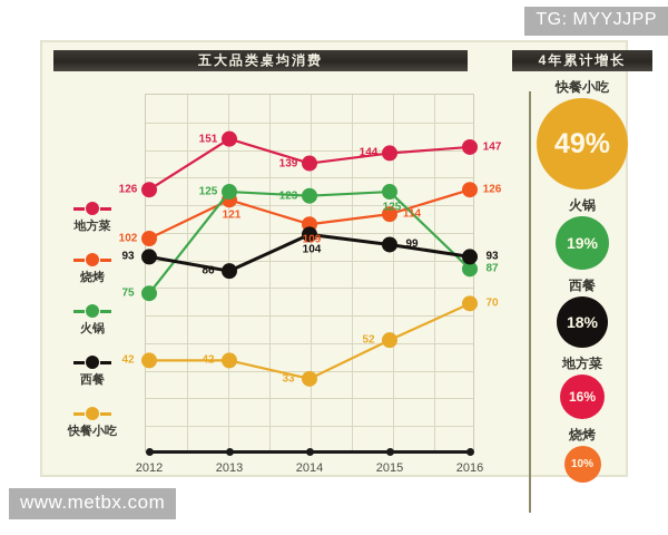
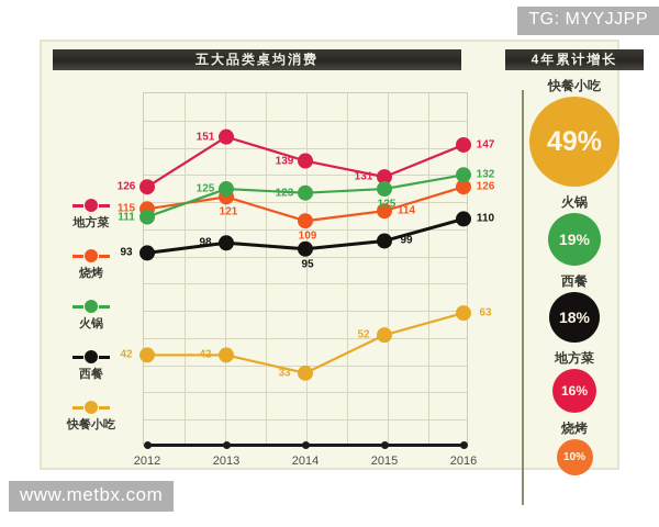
烧烤/2012: 102 -> 115
火锅/2012: 75 -> 111
西餐/2013: 86 -> 98
西餐/2014: 104 -> 95
地方菜/2015: 144 -> 131
火锅/2016: 87 -> 132
西餐/2016: 93 -> 110
快餐小吃/2016: 70 -> 63
